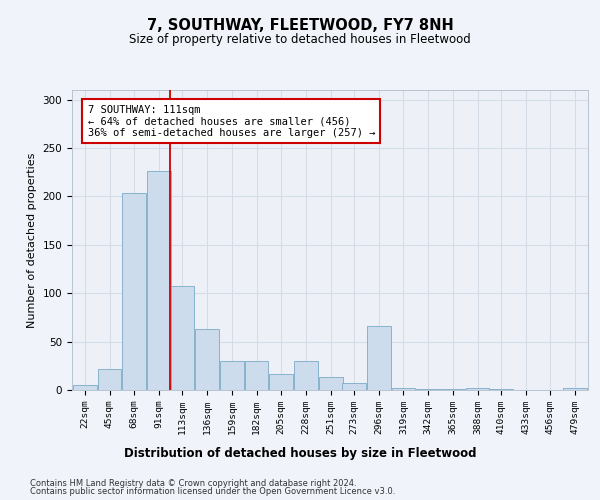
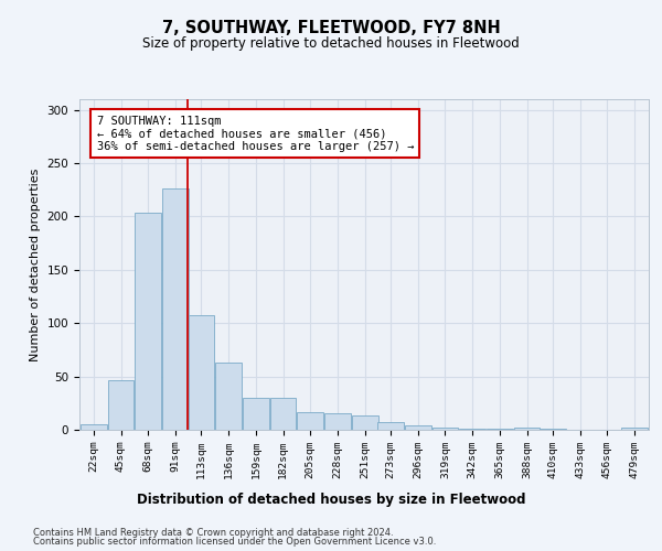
45sqm: 22 -> 46
228sqm: 30 -> 16
296sqm: 66 -> 4
